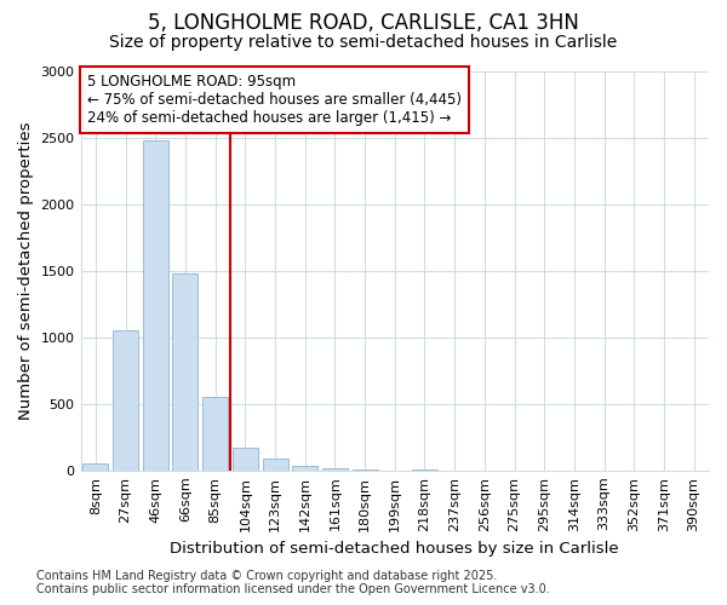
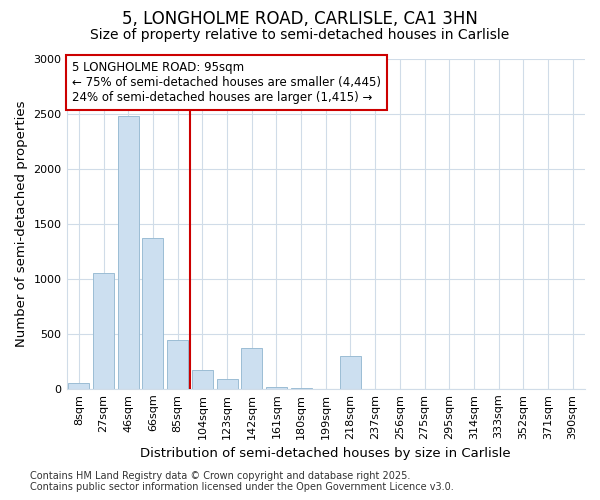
66sqm: 1480 -> 1370
85sqm: 550 -> 440
142sqm: 40 -> 370
218sqm: 10 -> 300
